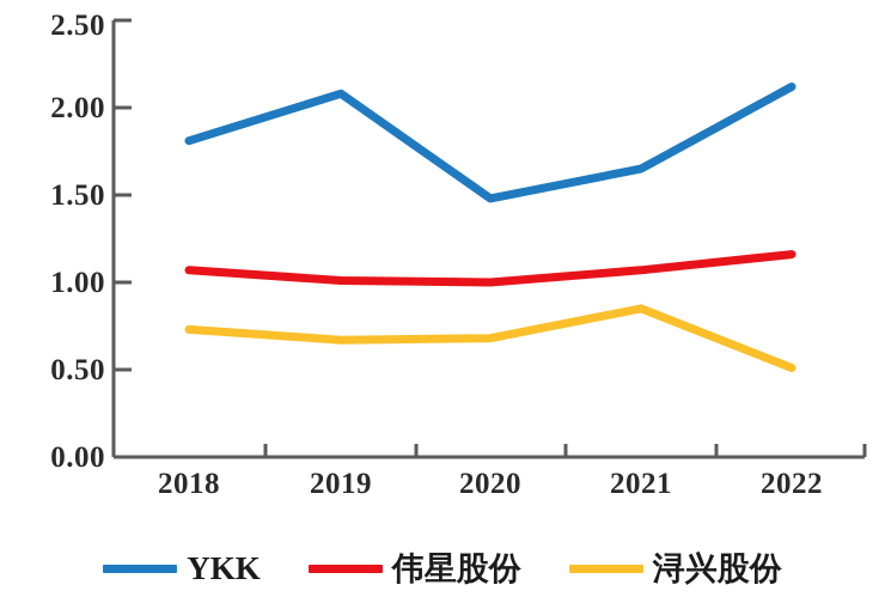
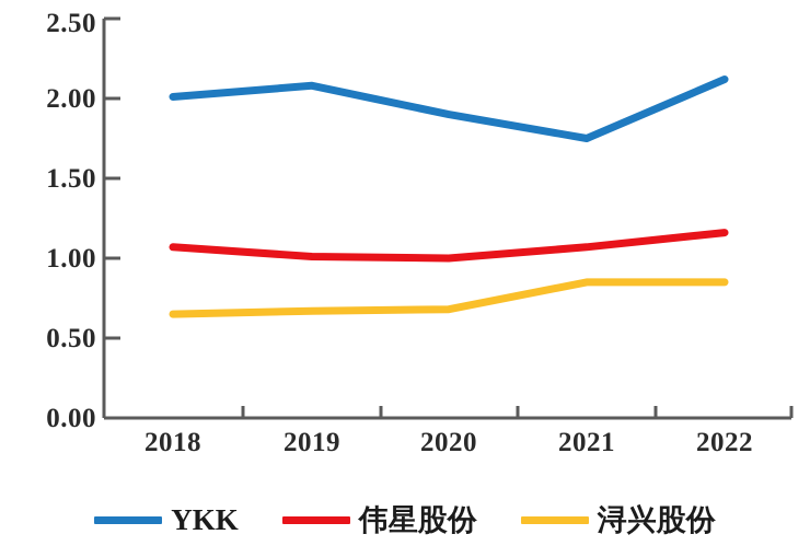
YKK/2018: 1.81 -> 2.01
浔兴股份/2018: 0.73 -> 0.65
YKK/2020: 1.48 -> 1.90
YKK/2021: 1.65 -> 1.75
浔兴股份/2022: 0.51 -> 0.85
